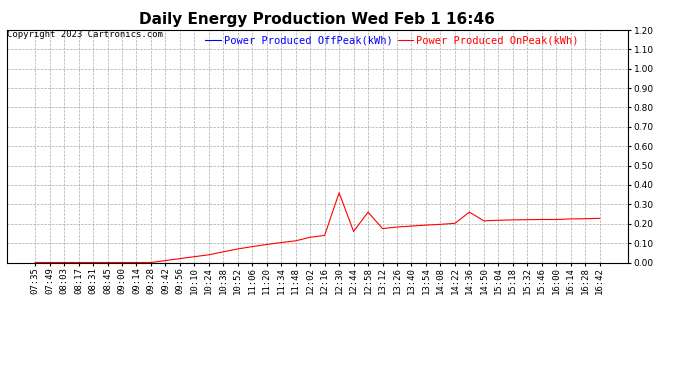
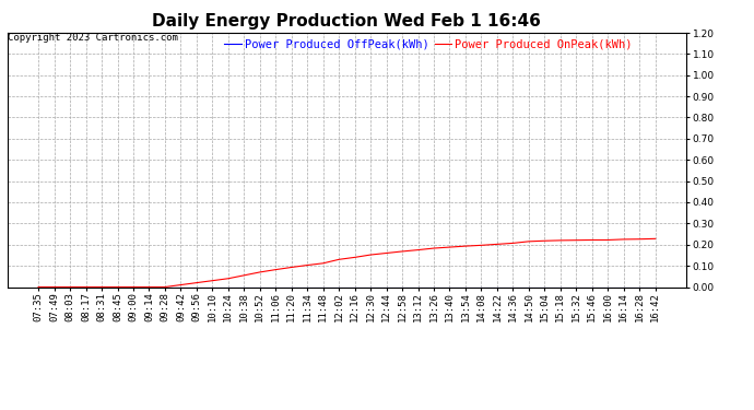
Power Produced OnPeak(kWh)/12:30: 0.36 -> 0.15
Power Produced OnPeak(kWh)/12:58: 0.26 -> 0.17
Power Produced OnPeak(kWh)/14:36: 0.26 -> 0.21
